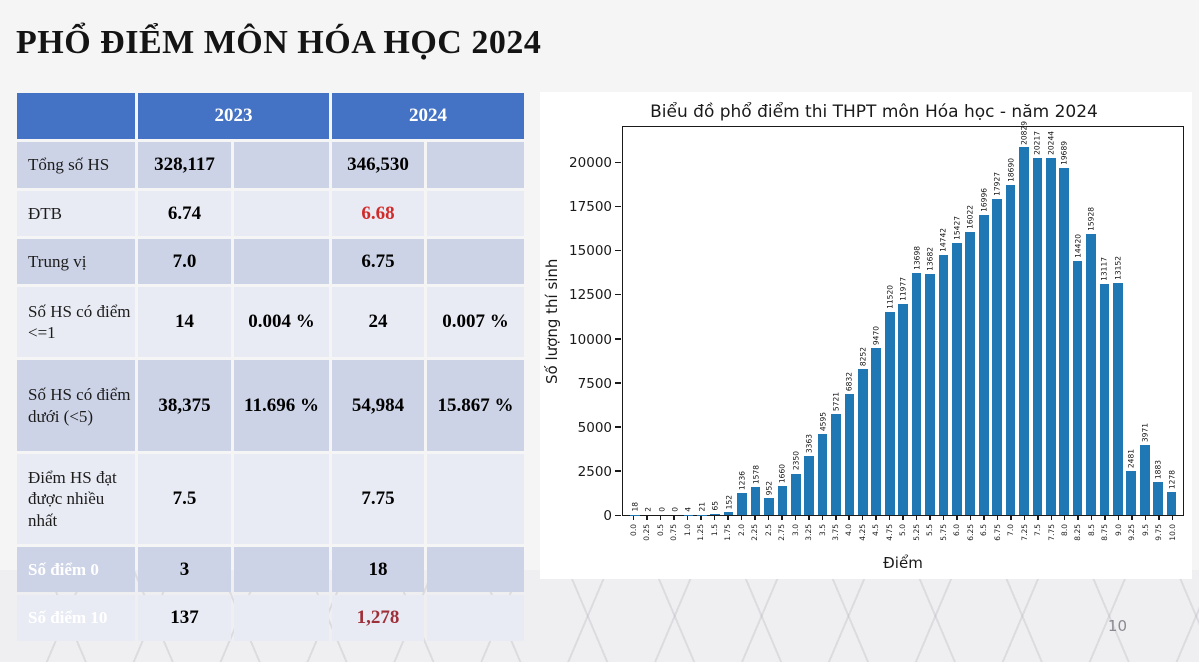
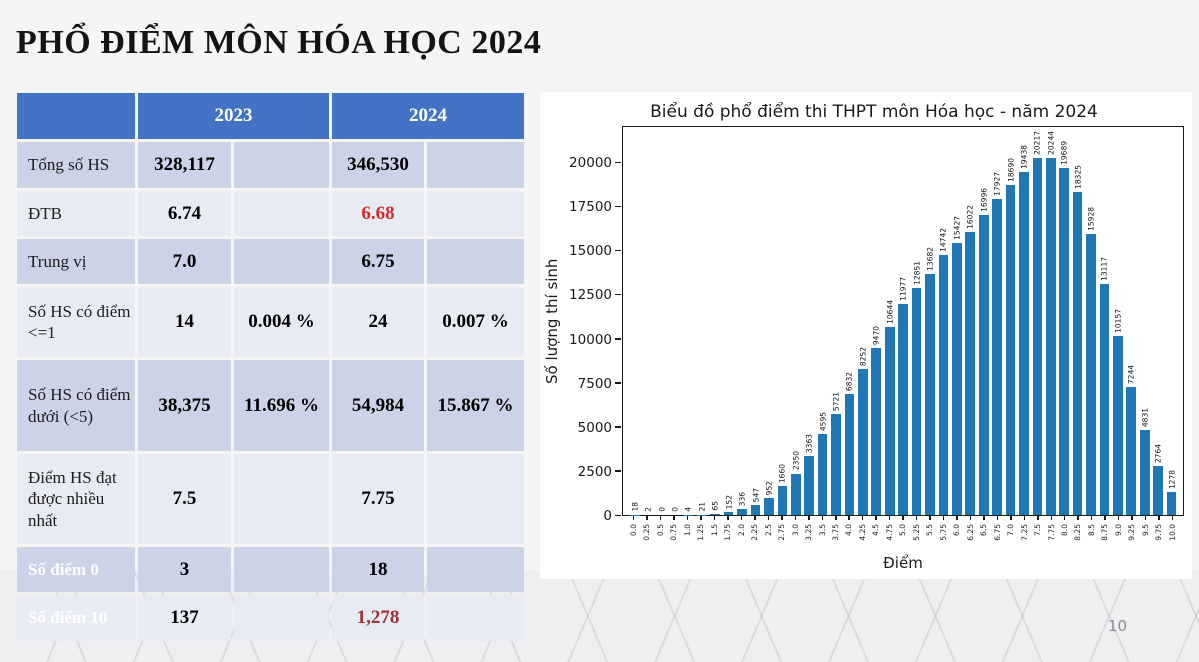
2.0: 1236 -> 336
2.25: 1578 -> 547
4.75: 11520 -> 10644
5.25: 13698 -> 12851
7.25: 20829 -> 19438
8.25: 14420 -> 18325
9.0: 13152 -> 10157
9.25: 2481 -> 7244
9.5: 3971 -> 4831
9.75: 1883 -> 2764
